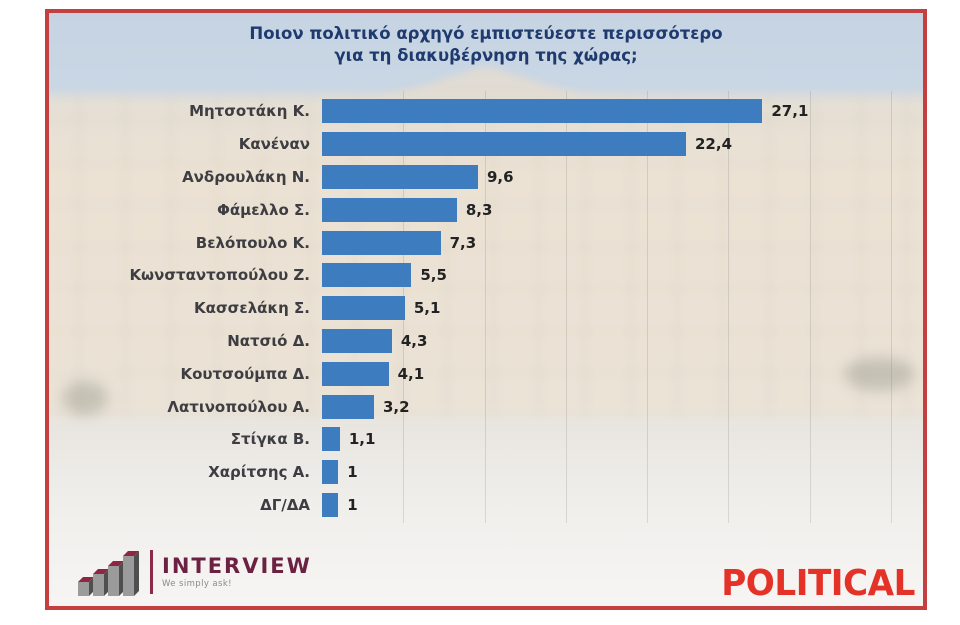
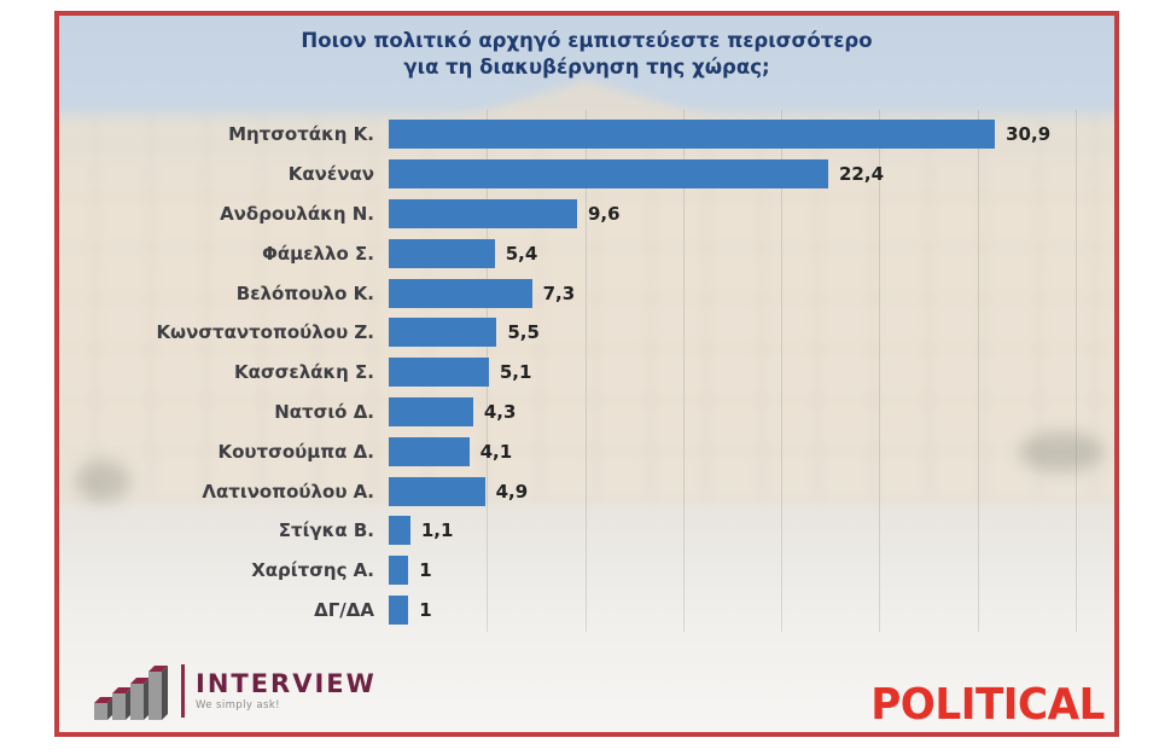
Μητσοτάκη Κ.: 27,1 -> 30,9
Φάμελλο Σ.: 8,3 -> 5,4
Λατινοπούλου Α.: 3,2 -> 4,9
